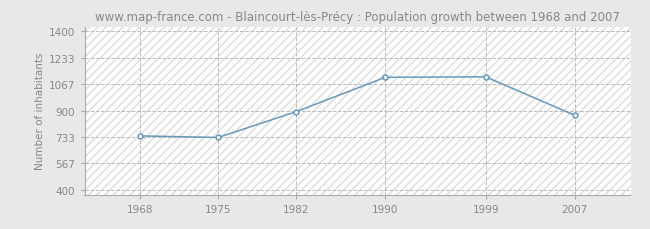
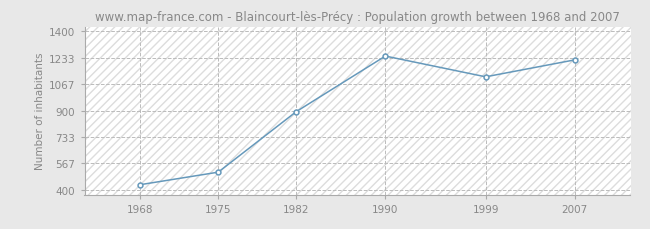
1968: 740 -> 430
1975: 730 -> 510
1990: 1110 -> 1240
2007: 870 -> 1220
